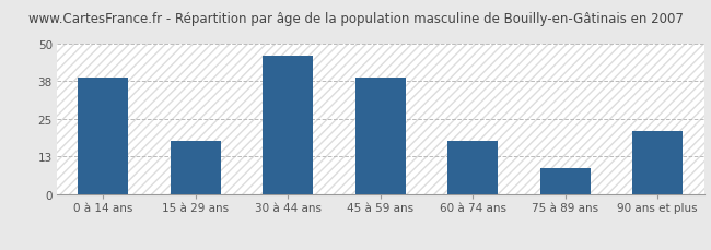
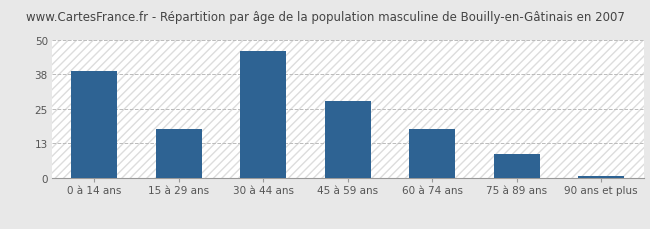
45 à 59 ans: 39 -> 28
90 ans et plus: 21 -> 1
